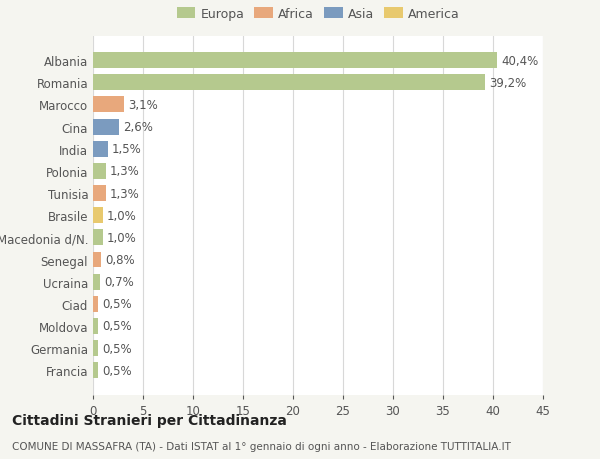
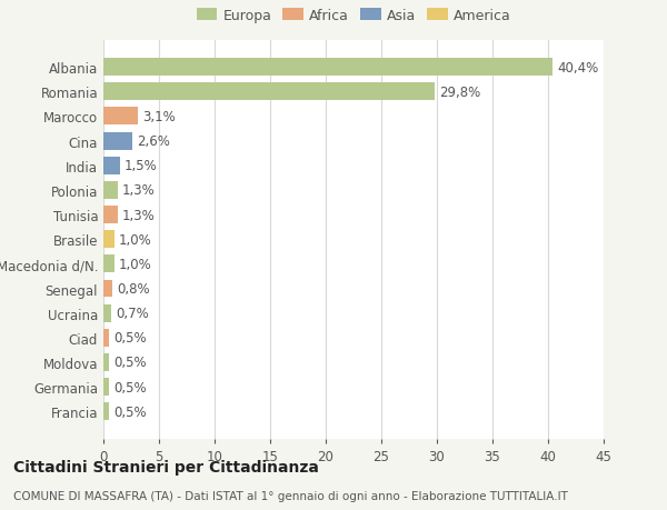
Romania: 39,2% -> 29,8%
